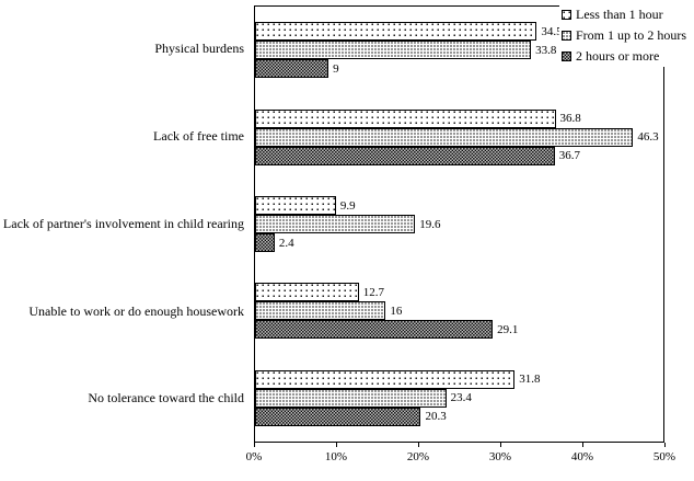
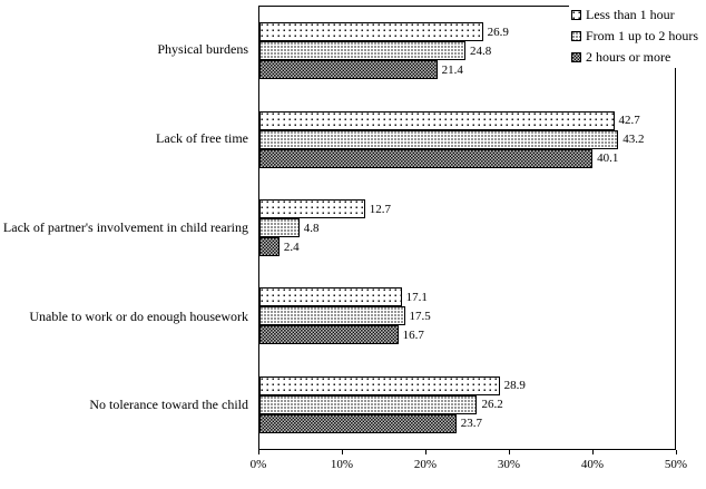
Less than 1 hour/Physical burdens: 34.5 -> 26.9
From 1 up to 2 hours/Physical burdens: 33.8 -> 24.8
2 hours or more/Physical burdens: 9 -> 21.4
Less than 1 hour/Lack of free time: 36.8 -> 42.7
From 1 up to 2 hours/Lack of free time: 46.3 -> 43.2
2 hours or more/Lack of free time: 36.7 -> 40.1
Less than 1 hour/Lack of partner's involvement in child rearing: 9.9 -> 12.7
From 1 up to 2 hours/Lack of partner's involvement in child rearing: 19.6 -> 4.8
Less than 1 hour/Unable to work or do enough housework: 12.7 -> 17.1
From 1 up to 2 hours/Unable to work or do enough housework: 16 -> 17.5
2 hours or more/Unable to work or do enough housework: 29.1 -> 16.7
Less than 1 hour/No tolerance toward the child: 31.8 -> 28.9
From 1 up to 2 hours/No tolerance toward the child: 23.4 -> 26.2
2 hours or more/No tolerance toward the child: 20.3 -> 23.7
